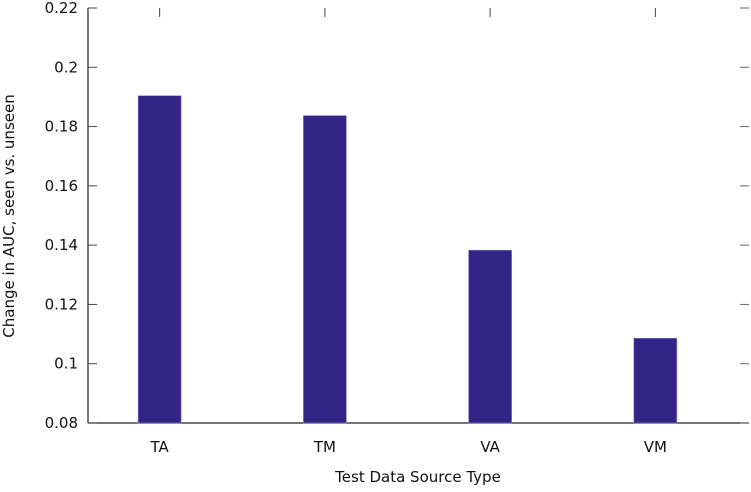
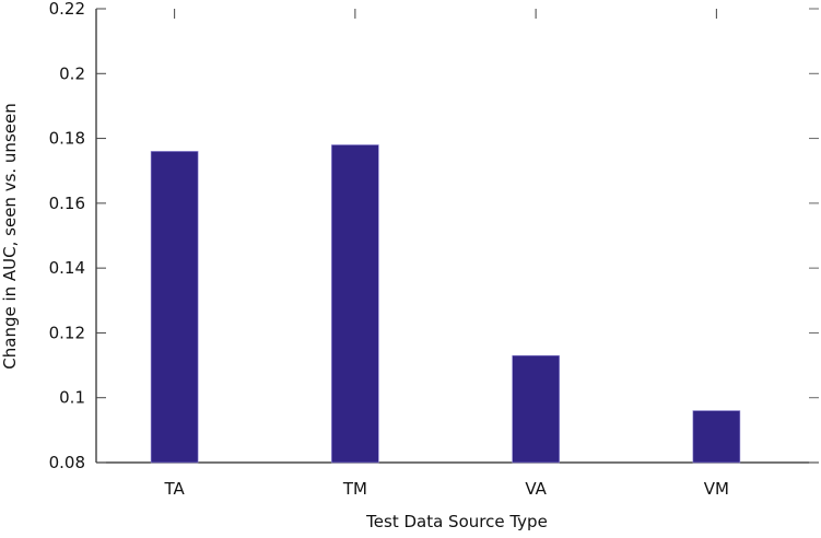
TA: 0.190 -> 0.176
TM: 0.184 -> 0.178
VA: 0.138 -> 0.113
VM: 0.109 -> 0.096
